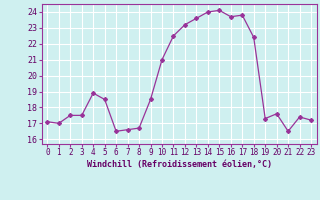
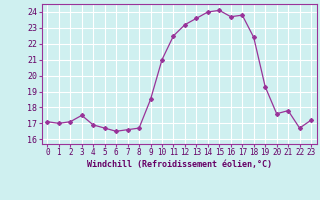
2: 17.5 -> 17.1
4: 18.9 -> 16.9
5: 18.5 -> 16.7
19: 17.3 -> 19.3
21: 16.5 -> 17.8
22: 17.4 -> 16.7
